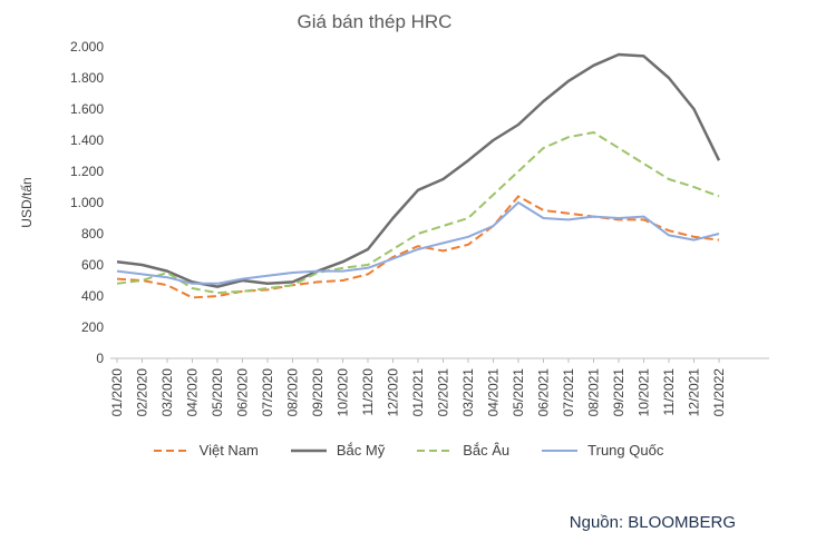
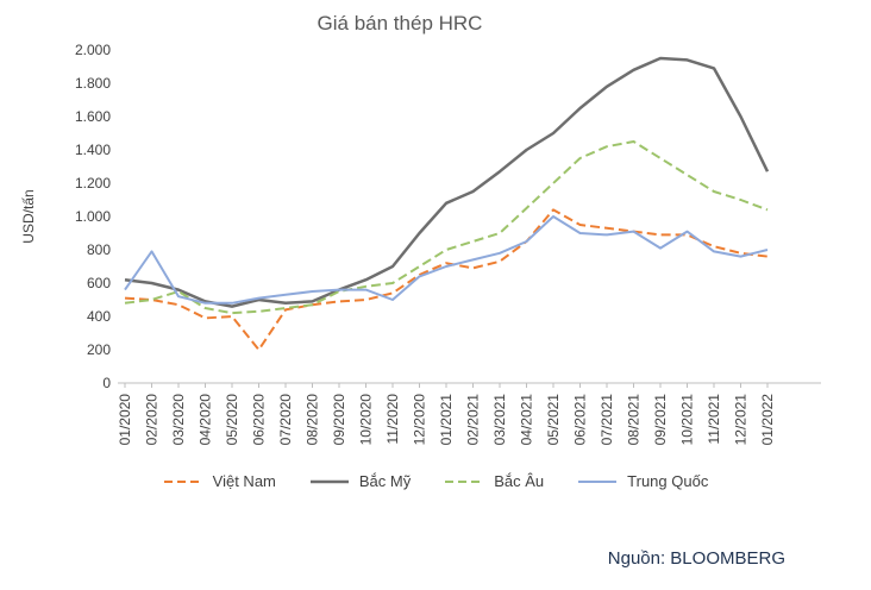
Trung Quốc/02/2020: 540 -> 790
Việt Nam/06/2020: 430 -> 200
Trung Quốc/11/2020: 580 -> 500
Trung Quốc/09/2021: 900 -> 810
Bắc Mỹ/11/2021: 1800 -> 1890
